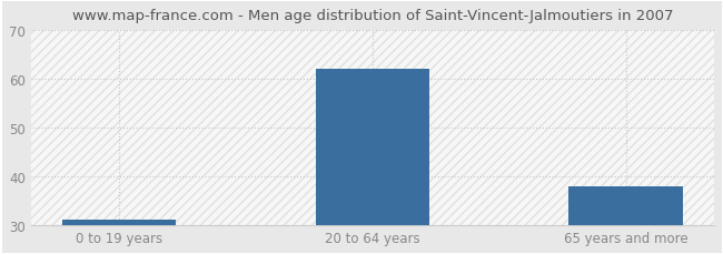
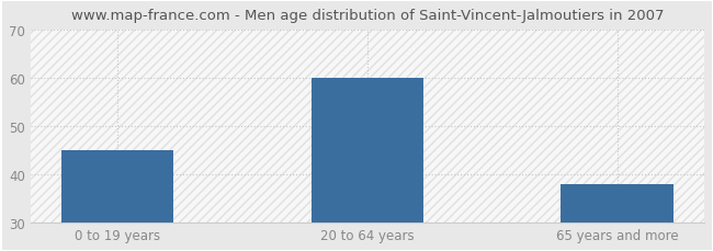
0 to 19 years: 31 -> 45
20 to 64 years: 62 -> 60
